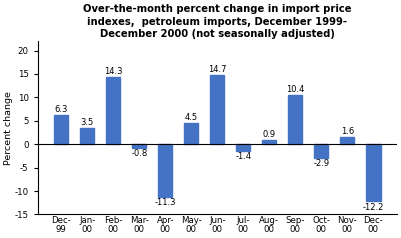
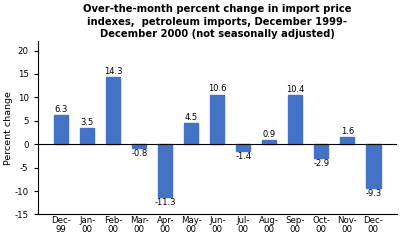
Jun- 00: 14.7 -> 10.6
Dec- 00: -12.2 -> -9.3
